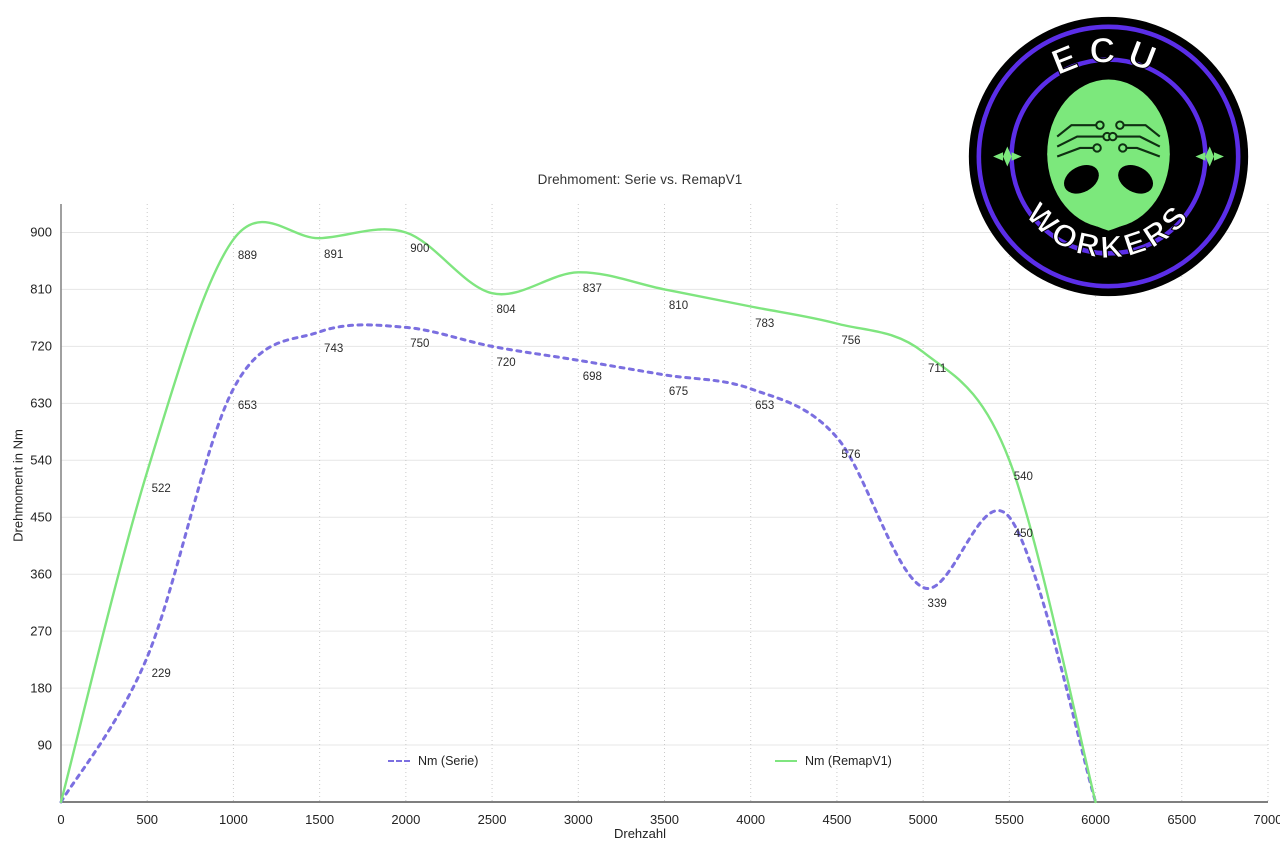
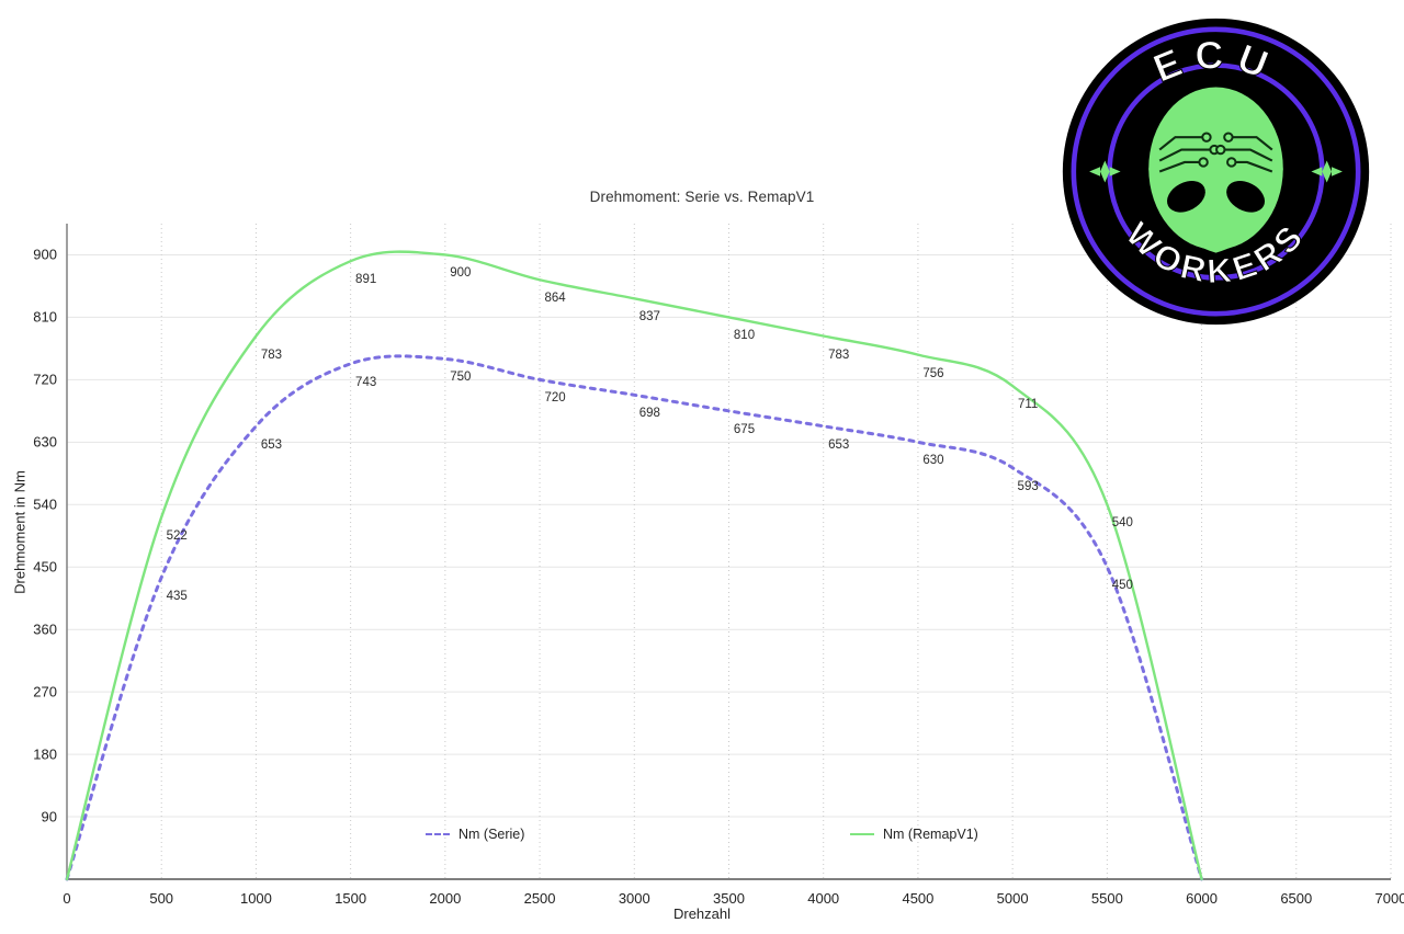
Nm (Serie)/500: 229 -> 435
Nm (RemapV1)/1000: 889 -> 783
Nm (RemapV1)/2500: 804 -> 864
Nm (Serie)/4500: 576 -> 630
Nm (Serie)/5000: 339 -> 593
